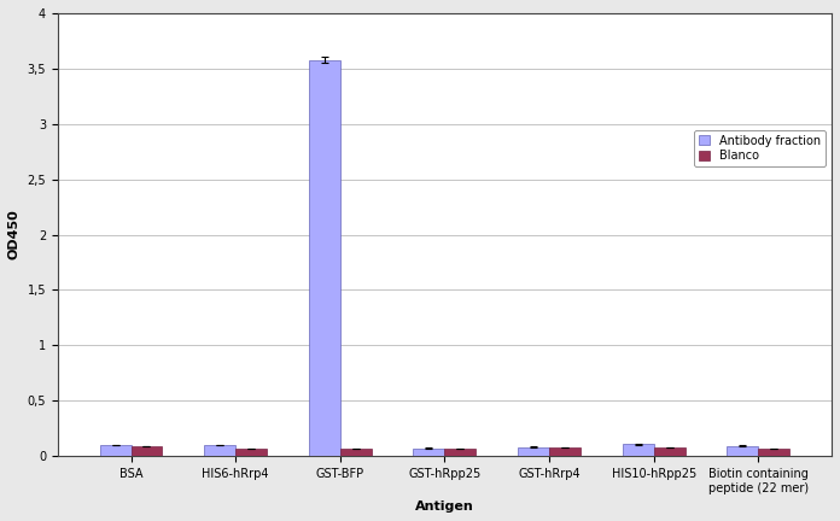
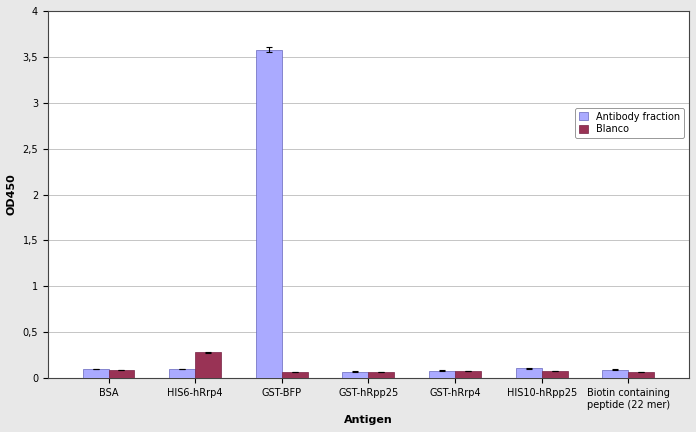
Blanco/HIS6-hRrp4: 0,07 -> 0,28
